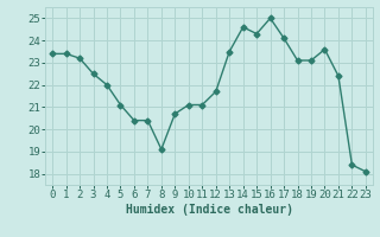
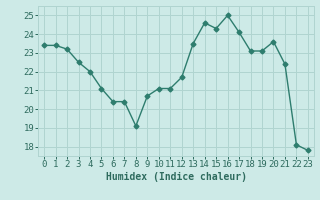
22: 18.4 -> 18.1
23: 18.1 -> 17.8
